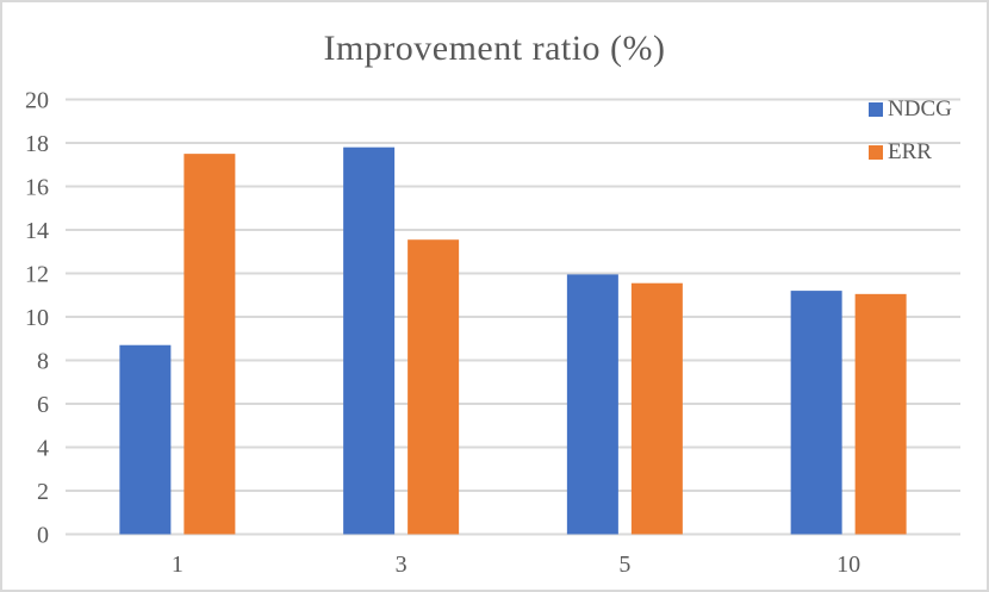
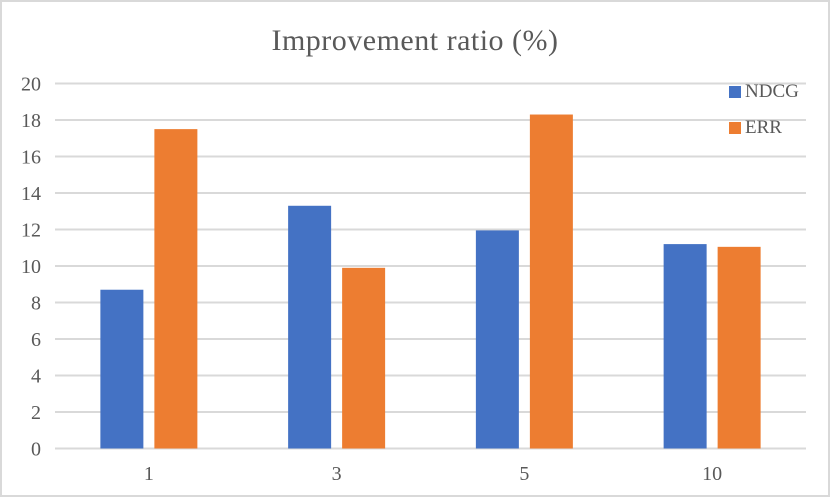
NDCG/3: 17.8 -> 13.3
ERR/3: 13.6 -> 9.9
ERR/5: 11.6 -> 18.3
